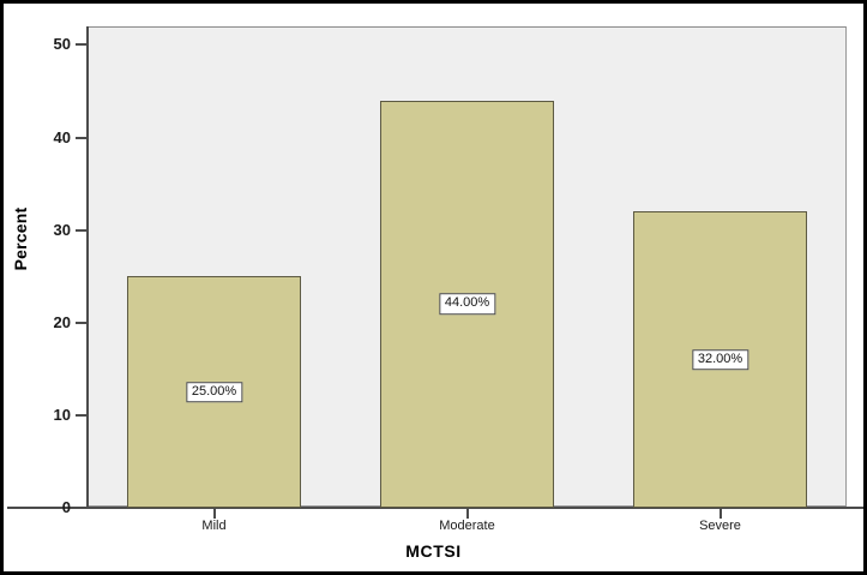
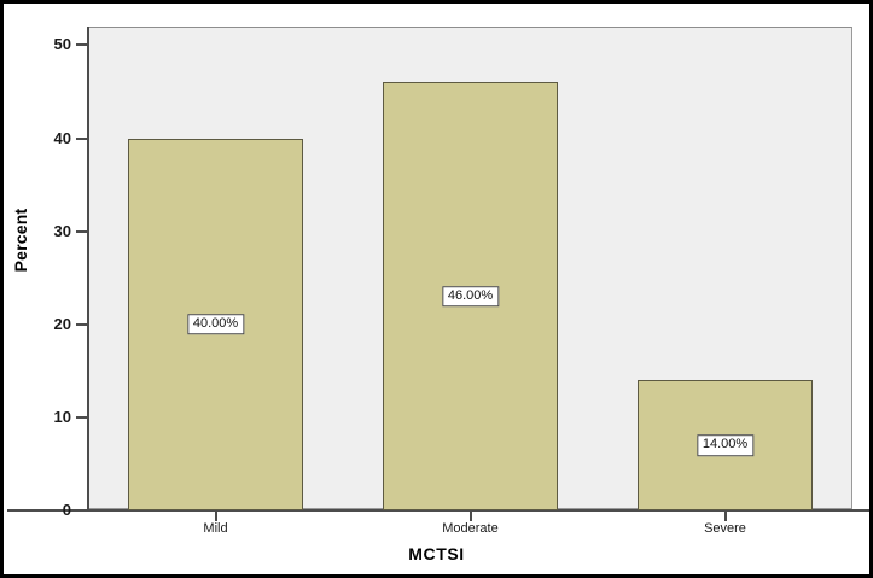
Mild: 25.00% -> 40.00%
Moderate: 44.00% -> 46.00%
Severe: 32.00% -> 14.00%
